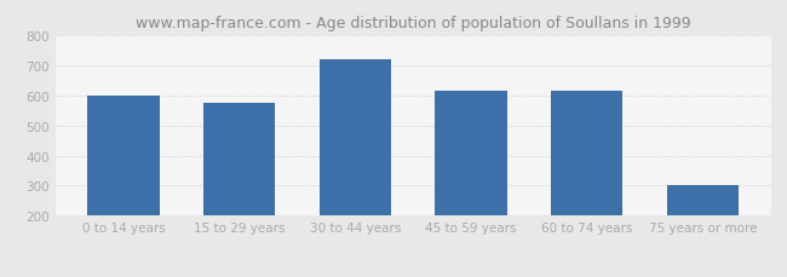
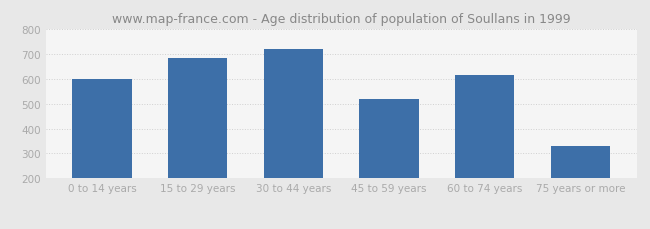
15 to 29 years: 575 -> 685
45 to 59 years: 615 -> 520
75 years or more: 302 -> 330
